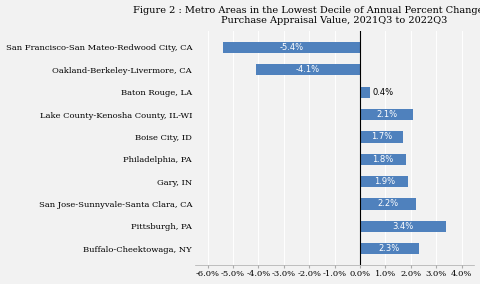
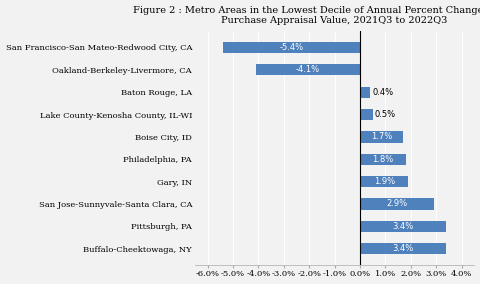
Lake County-Kenosha County, IL-WI: 2.1% -> 0.5%
San Jose-Sunnyvale-Santa Clara, CA: 2.2% -> 2.9%
Buffalo-Cheektowaga, NY: 2.3% -> 3.4%
